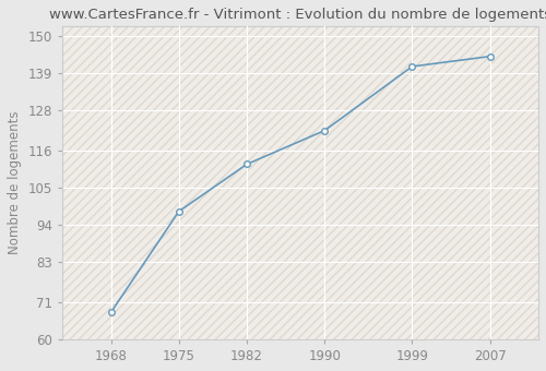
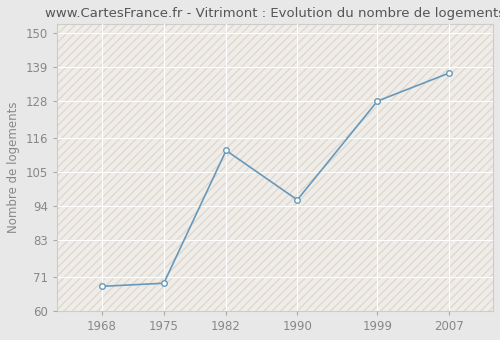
1975: 98 -> 69
1990: 122 -> 96
1999: 141 -> 128
2007: 144 -> 137
